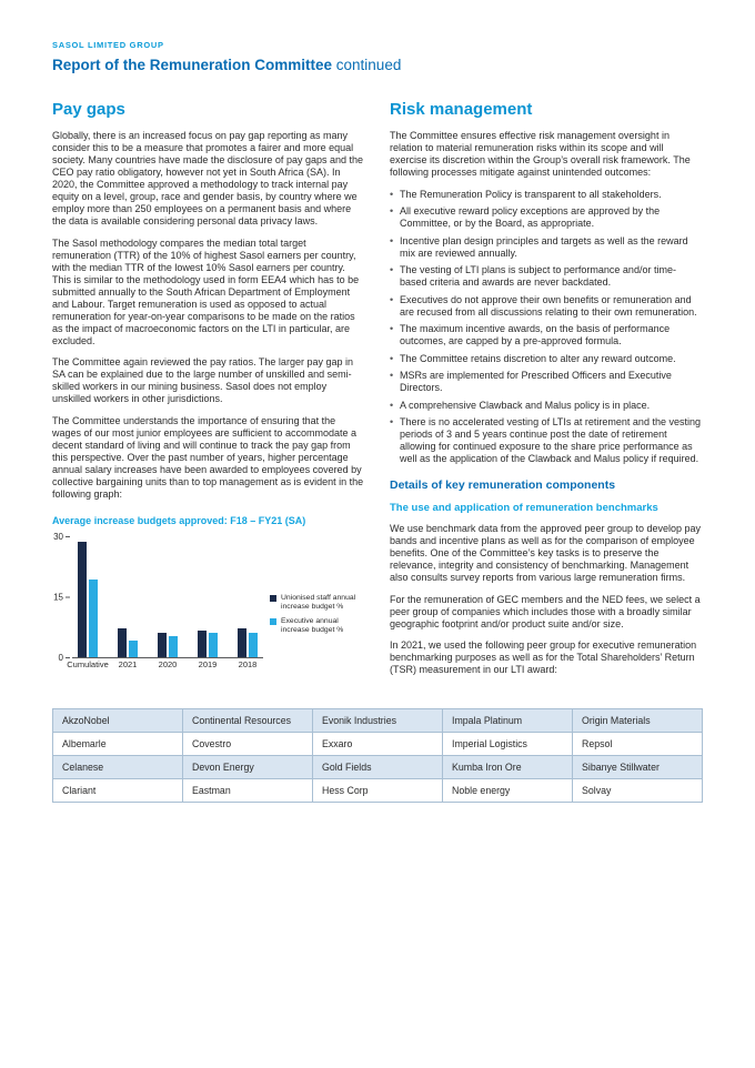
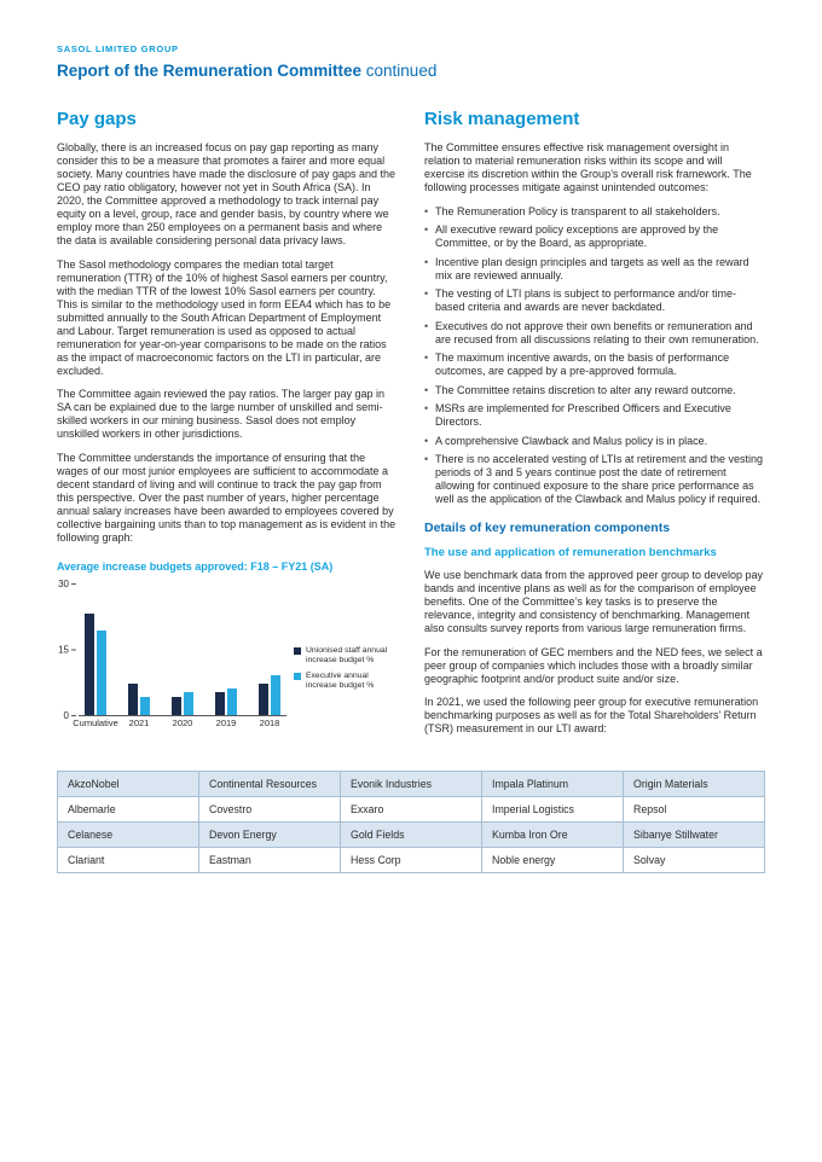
Unionised staff annual increase budget %/Cumulative: 28 -> 23
Unionised staff annual increase budget %/2020: 6 -> 4
Unionised staff annual increase budget %/2019: 6 -> 5
Executive annual increase budget %/2018: 6 -> 9
